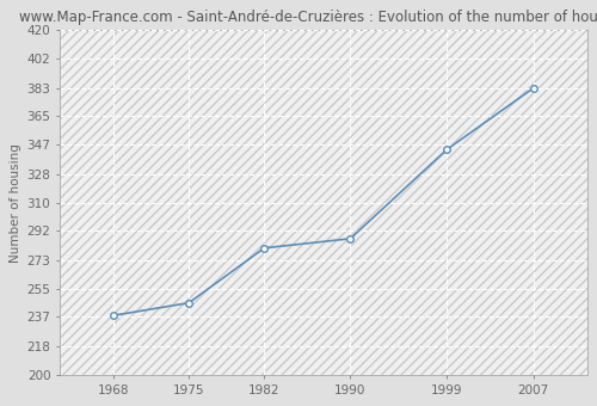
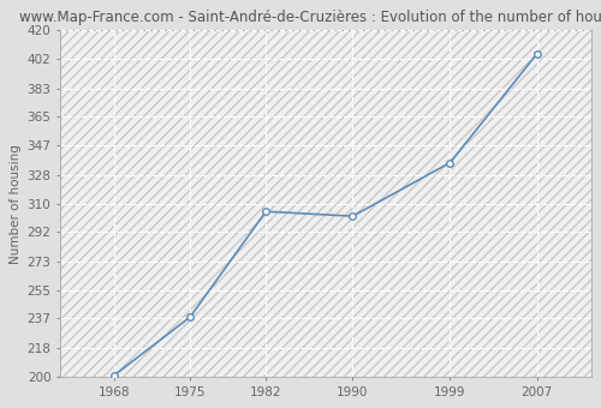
1968: 238 -> 201
1975: 246 -> 238
1982: 281 -> 305
1990: 287 -> 302
1999: 344 -> 336
2007: 383 -> 405
